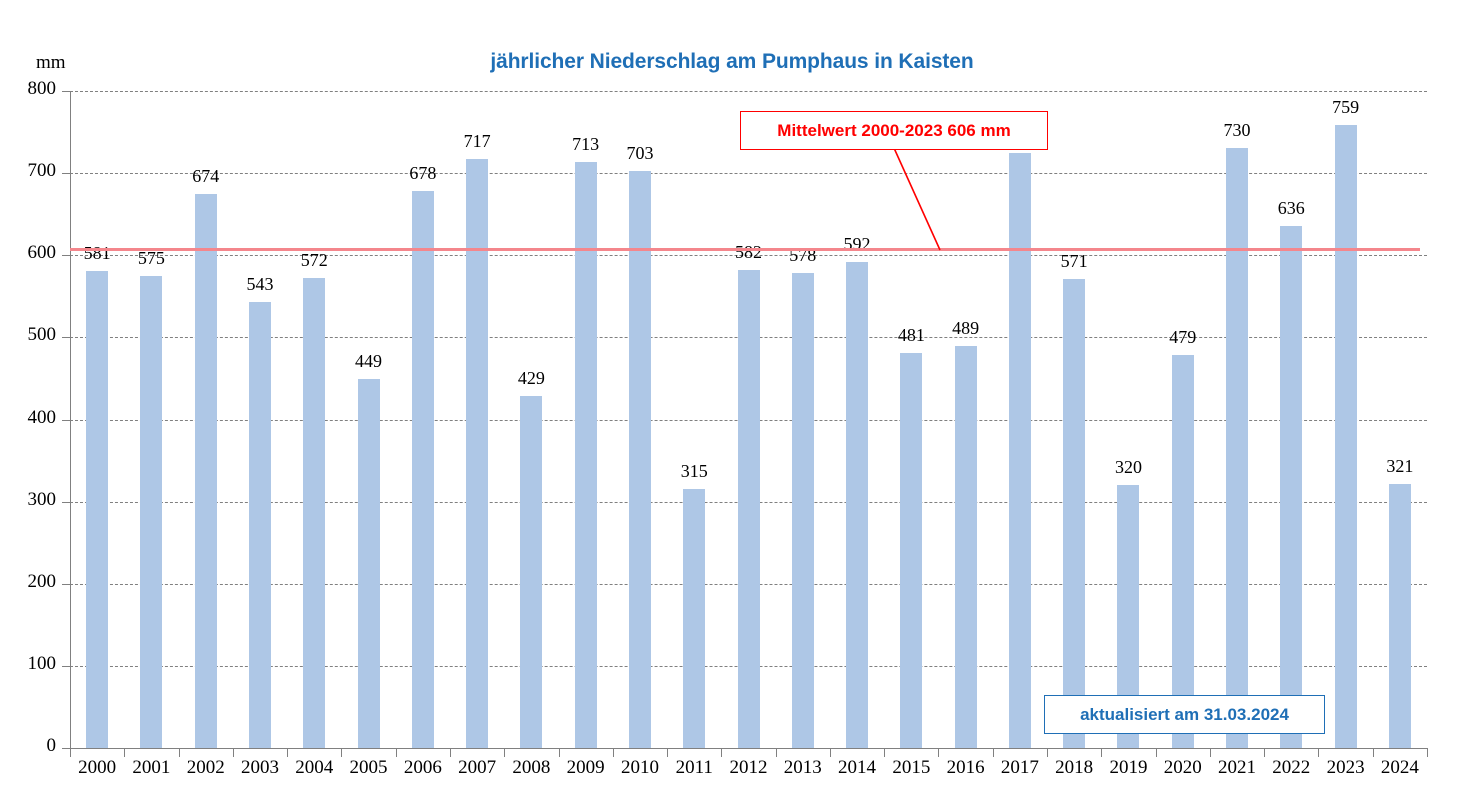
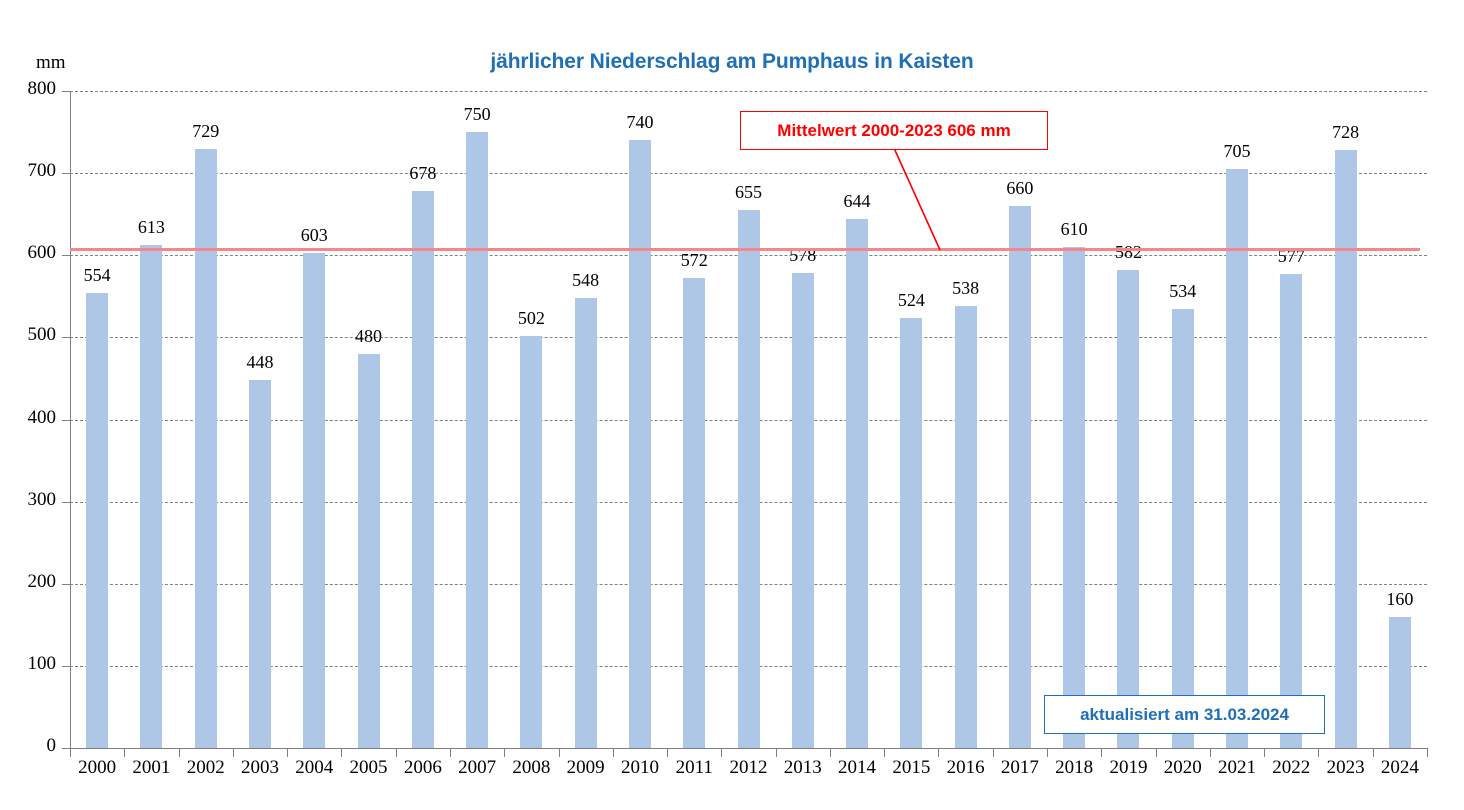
2000: 581 -> 554
2001: 575 -> 613
2002: 674 -> 729
2003: 543 -> 448
2004: 572 -> 603
2005: 449 -> 480
2007: 717 -> 750
2008: 429 -> 502
2009: 713 -> 548
2010: 703 -> 740
2011: 315 -> 572
2012: 582 -> 655
2014: 592 -> 644
2015: 481 -> 524
2016: 489 -> 538
2017: 725 -> 660
2018: 571 -> 610
2019: 320 -> 582
2020: 479 -> 534
2021: 730 -> 705
2022: 636 -> 577
2023: 759 -> 728
2024: 321 -> 160
